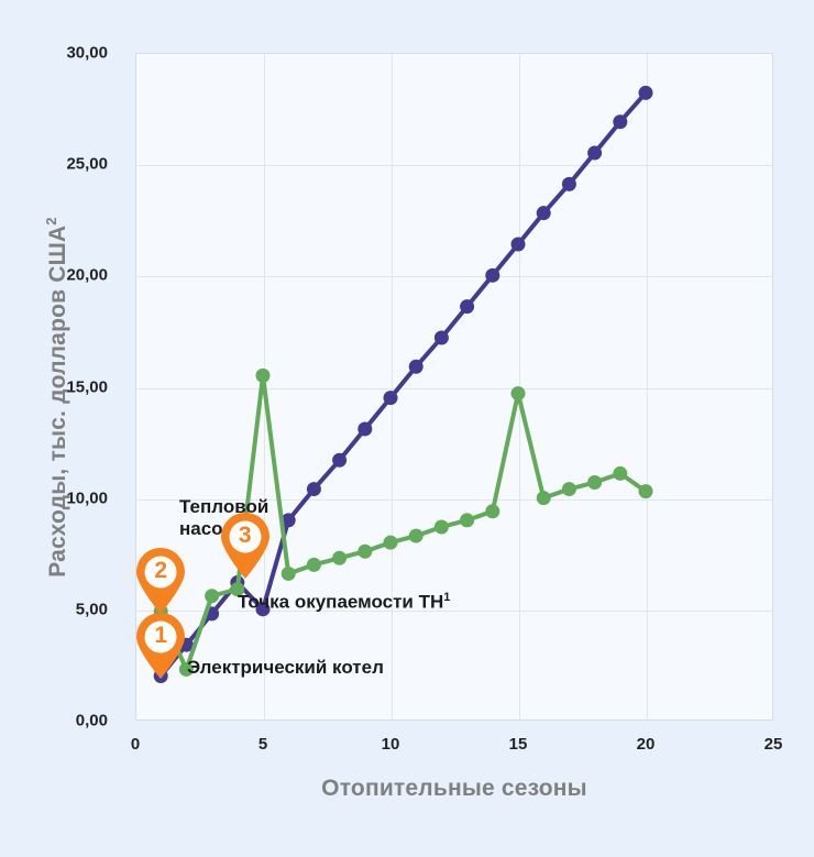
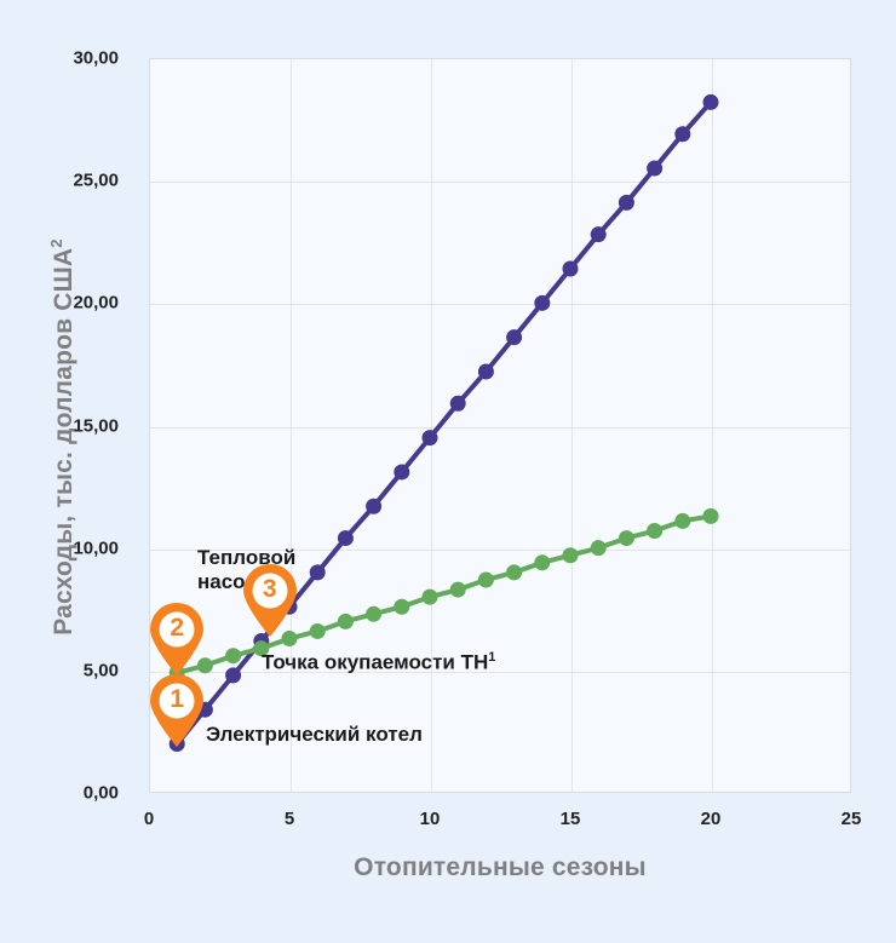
Тепловой насос/2: 2,3 -> 5,2
Электрический котел/5: 5,0 -> 7,6
Тепловой насос/5: 15,5 -> 6,3
Тепловой насос/15: 14,7 -> 9,7
Тепловой насос/20: 10,3 -> 11,3
